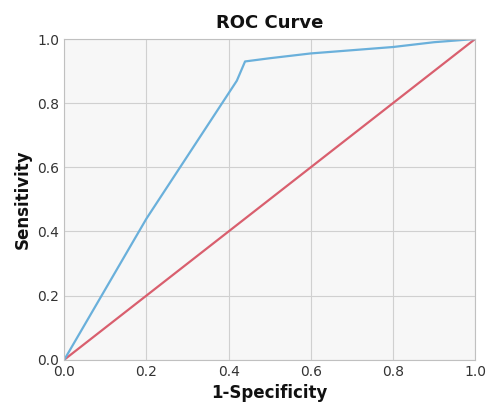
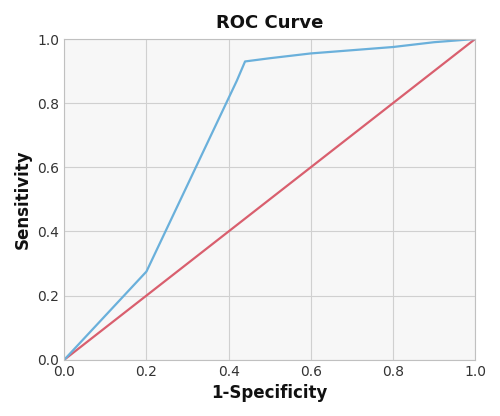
0.2: 0.440 -> 0.275
